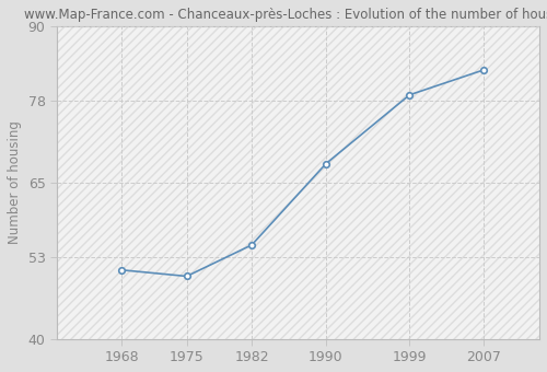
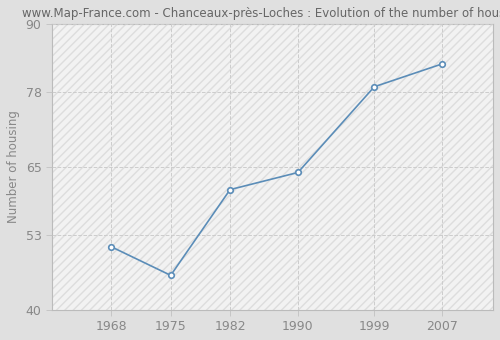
1975: 50 -> 46
1982: 55 -> 61
1990: 68 -> 64
